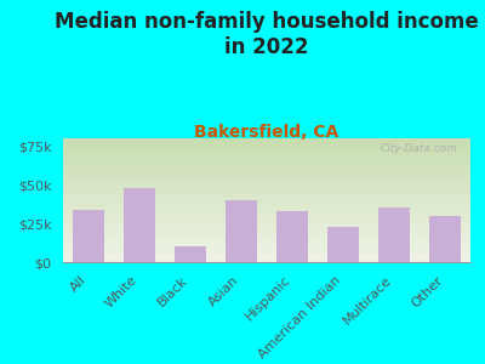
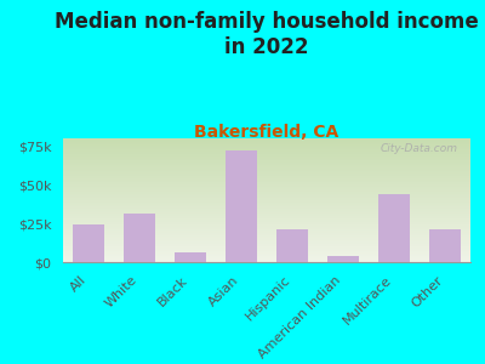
All: $34k -> $24k
White: $48k -> $31k
Black: $10k -> $6k
Asian: $40k -> $72k
Hispanic: $33k -> $21k
American Indian: $23k -> $4k
Multirace: $35k -> $44k
Other: $30k -> $21k
